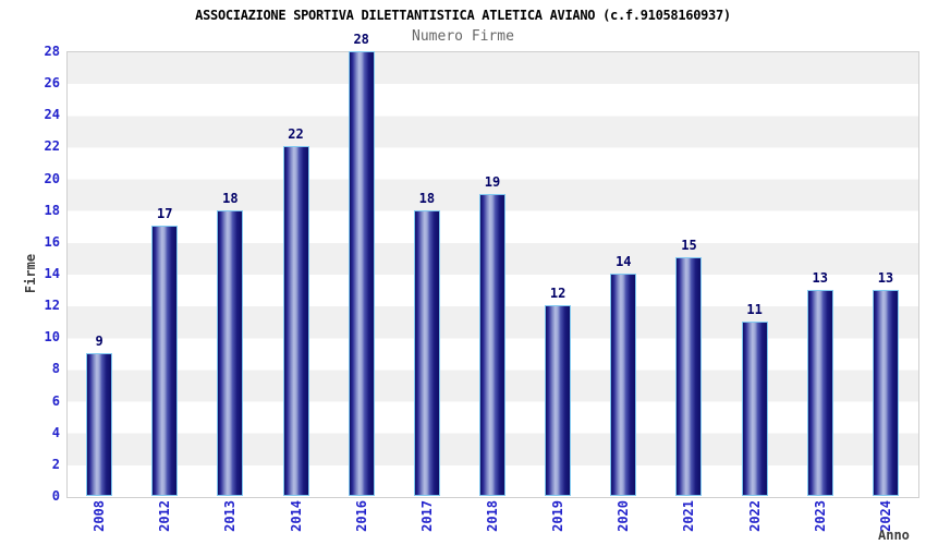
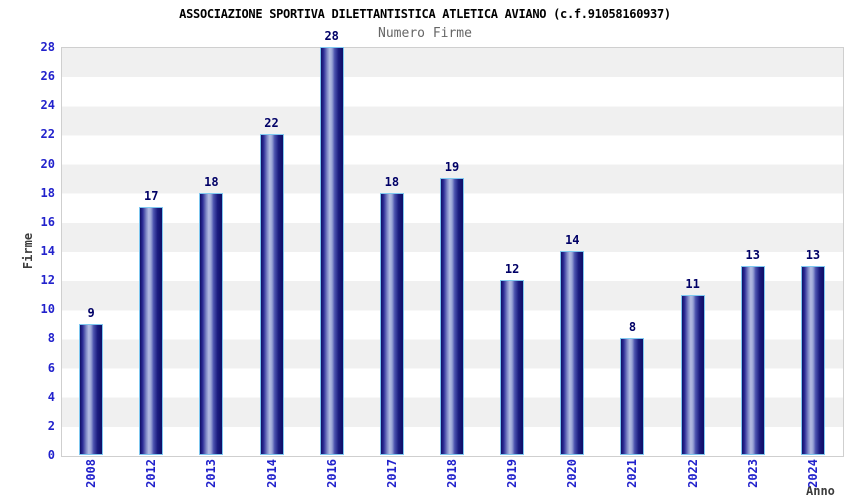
2021: 15 -> 8
